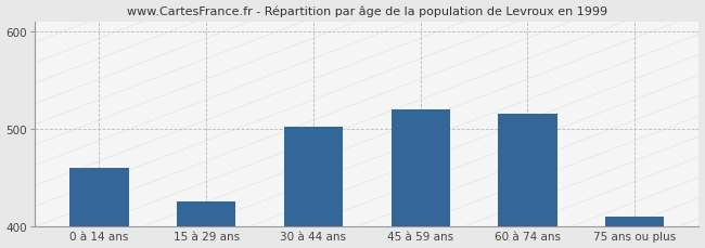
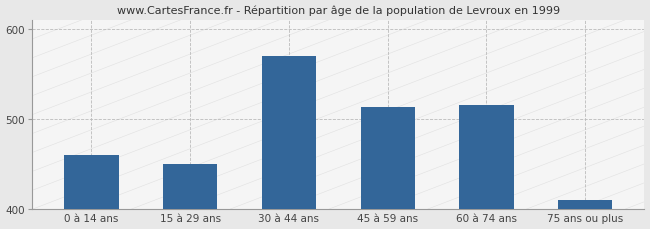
15 à 29 ans: 426 -> 450
30 à 44 ans: 502 -> 570
45 à 59 ans: 520 -> 513
